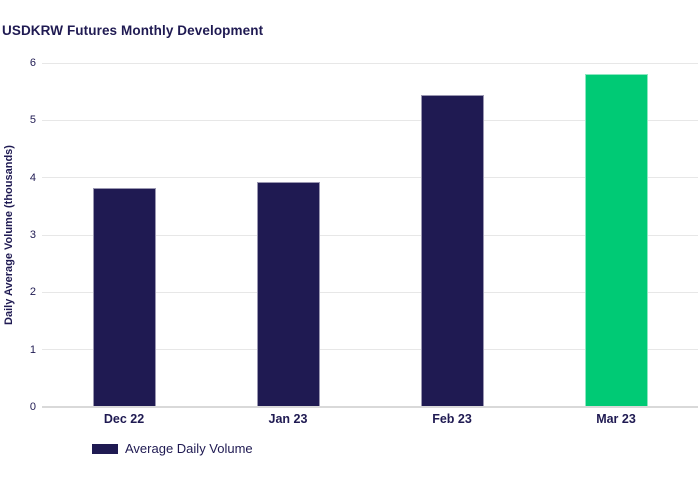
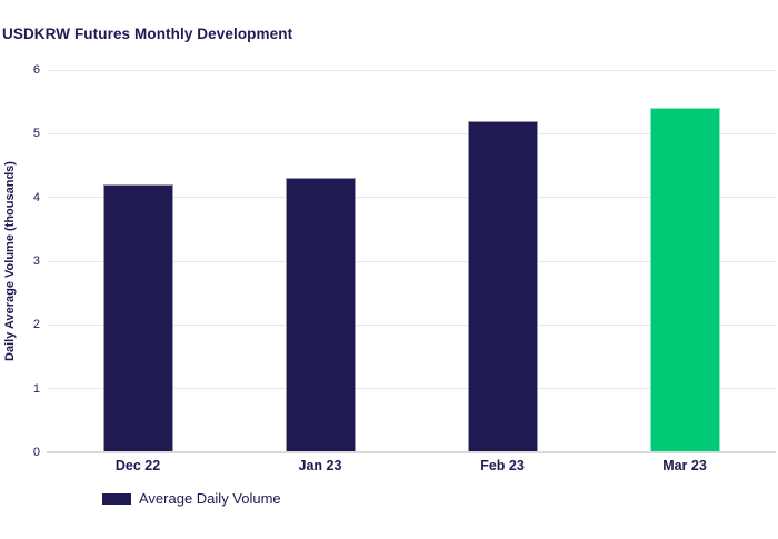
Dec 22: 3.8 -> 4.2
Jan 23: 3.9 -> 4.3
Feb 23: 5.5 -> 5.2
Mar 23: 5.8 -> 5.4
